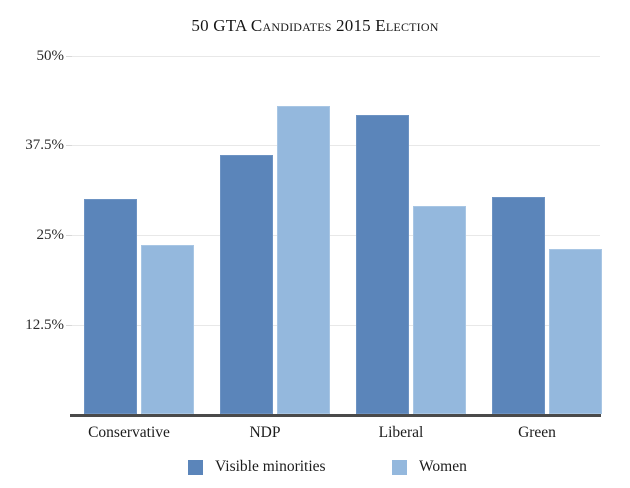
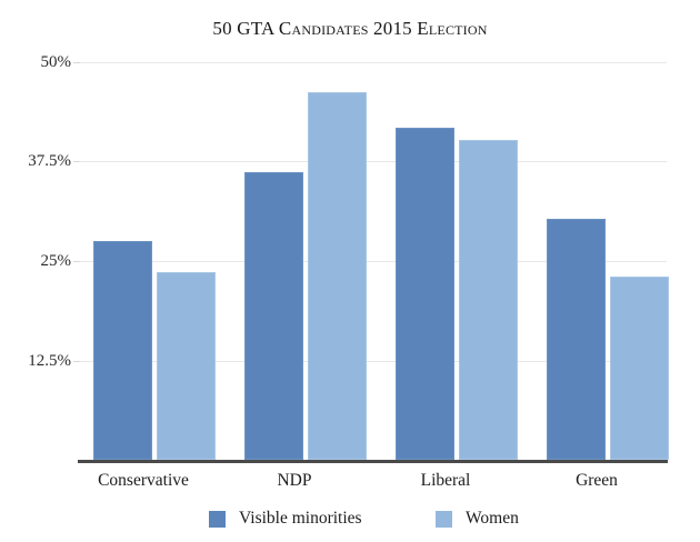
Visible minorities/Conservative: 30% -> 28%
Women/NDP: 43% -> 46%
Women/Liberal: 29% -> 40%
